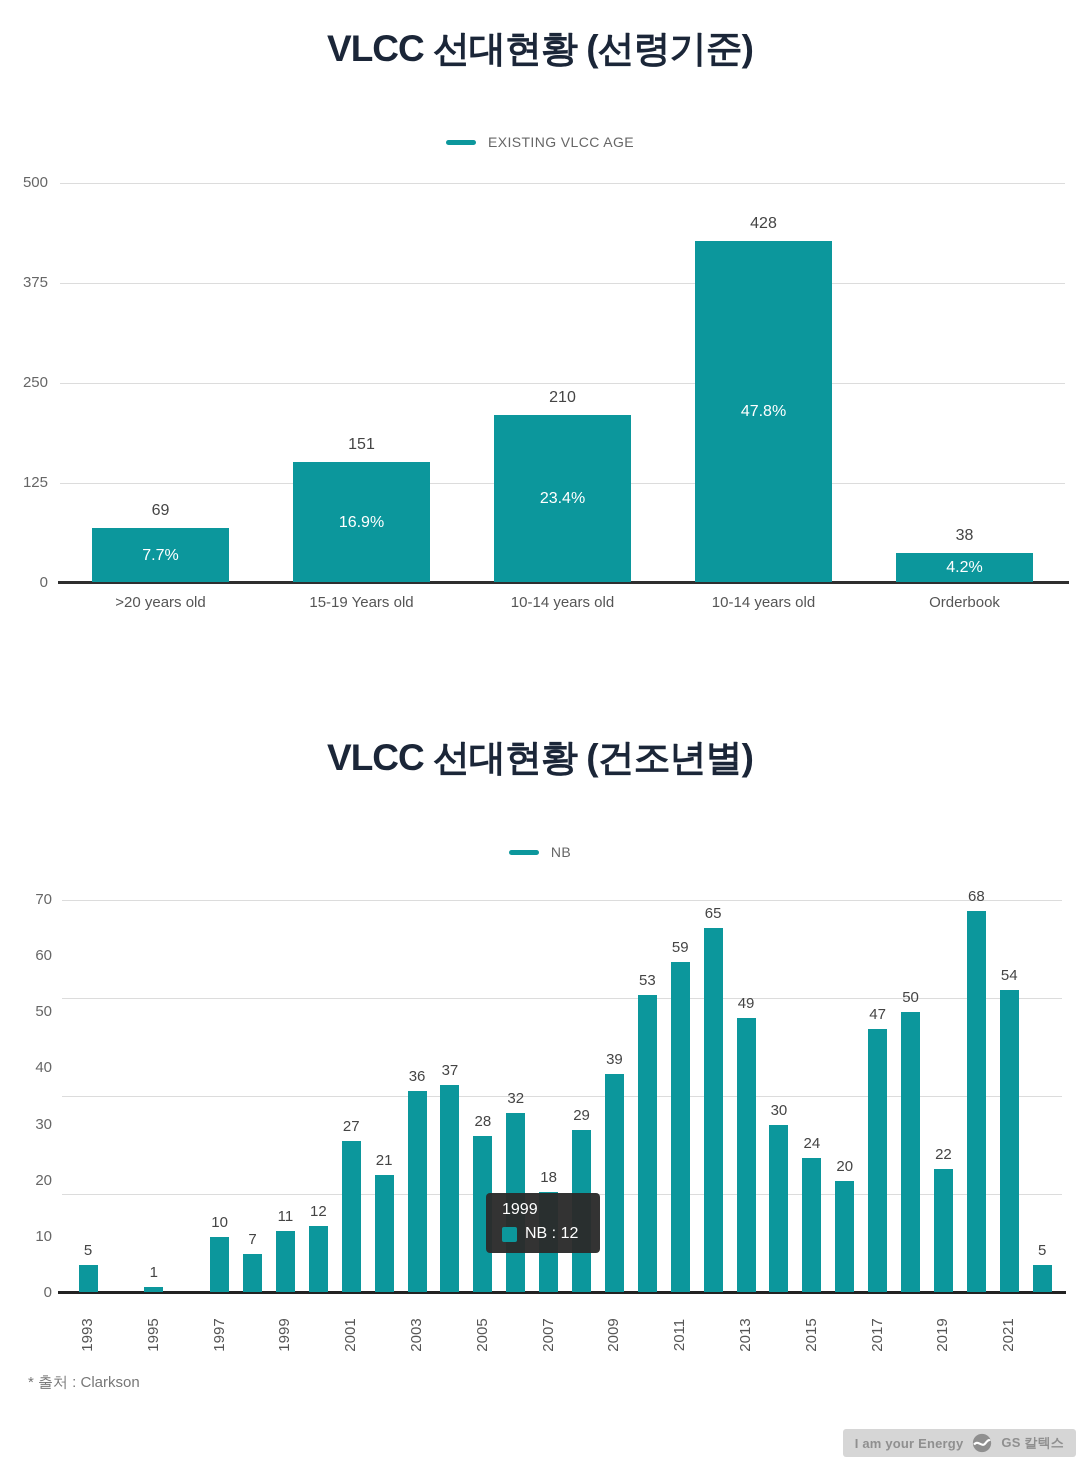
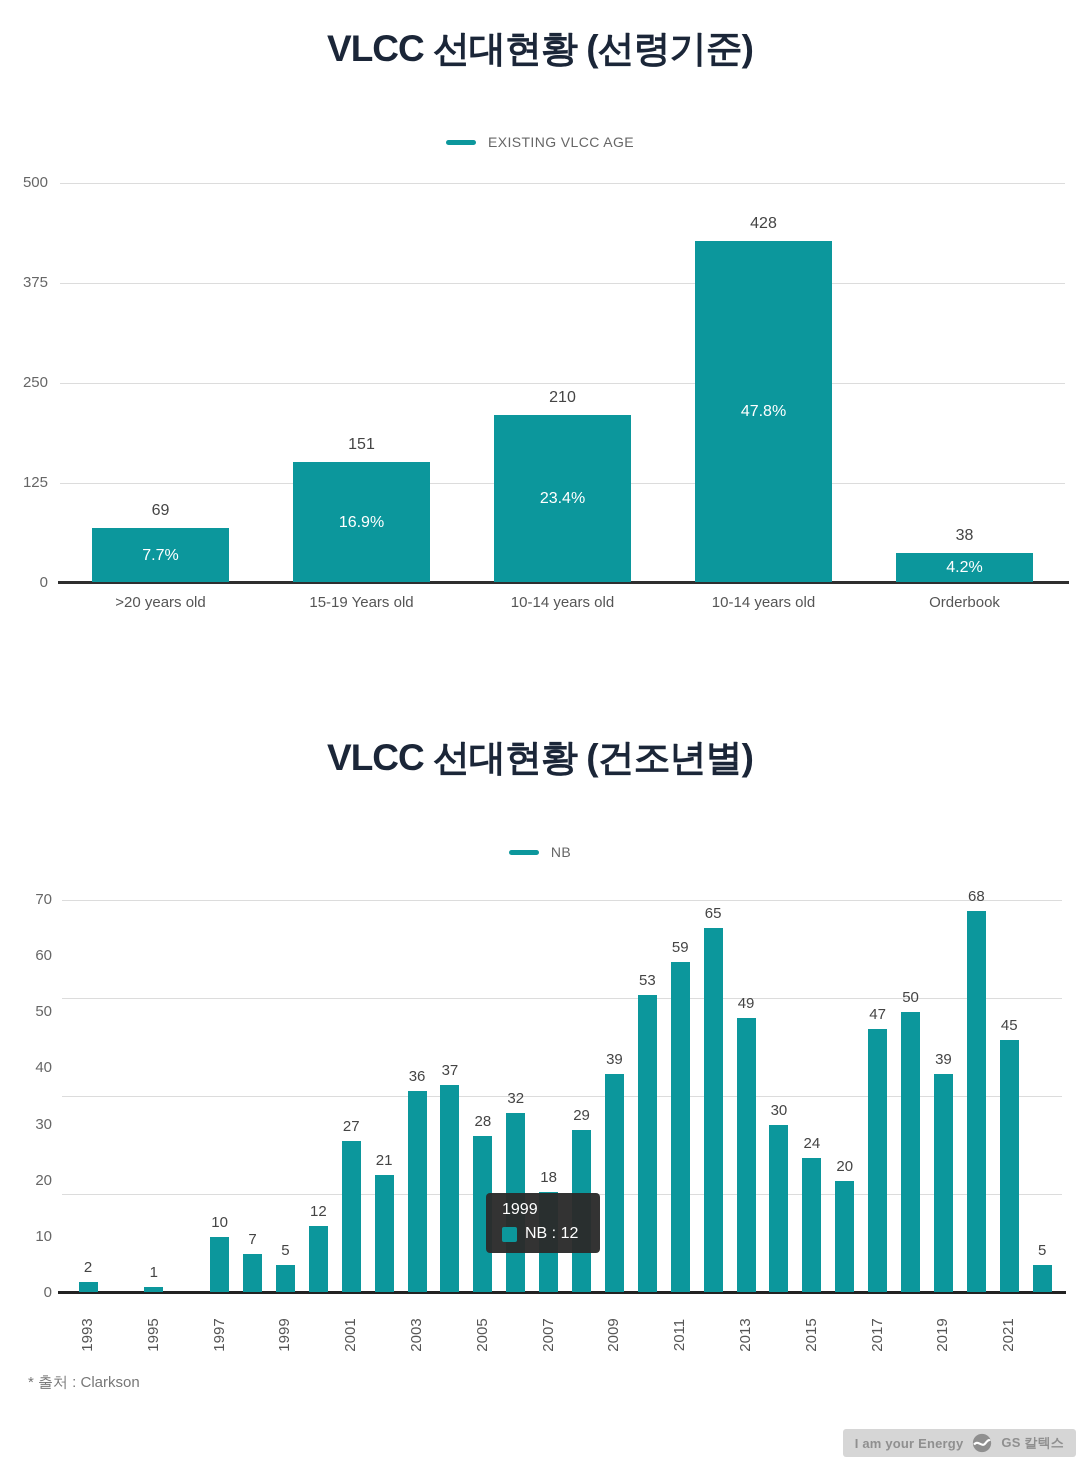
VLCC 선대현황 (건조년별)/1993: 5 -> 2
VLCC 선대현황 (건조년별)/1999: 11 -> 5
VLCC 선대현황 (건조년별)/2019: 22 -> 39
VLCC 선대현황 (건조년별)/2021: 54 -> 45
